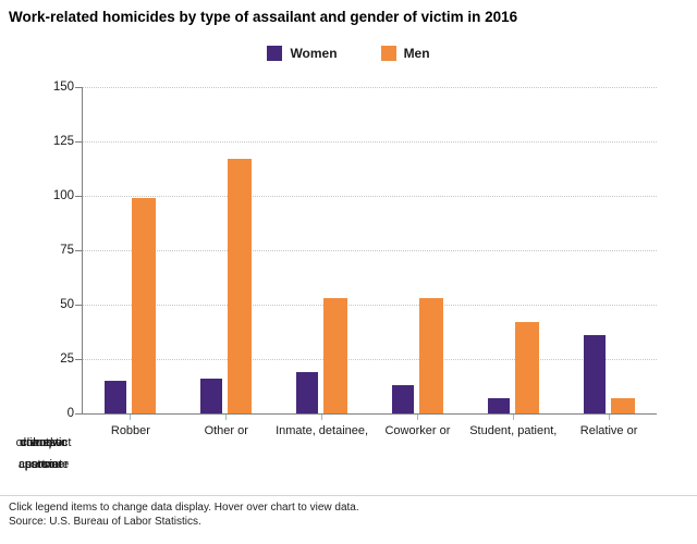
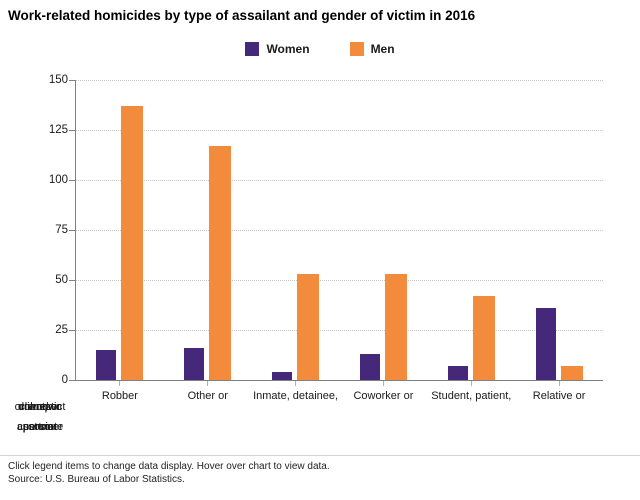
Men/Robber: 99 -> 137
Women/Inmate, detainee,: 19 -> 4
